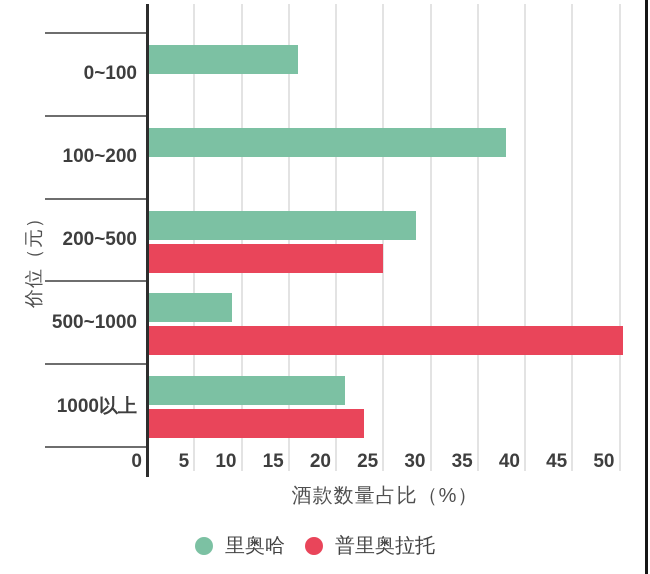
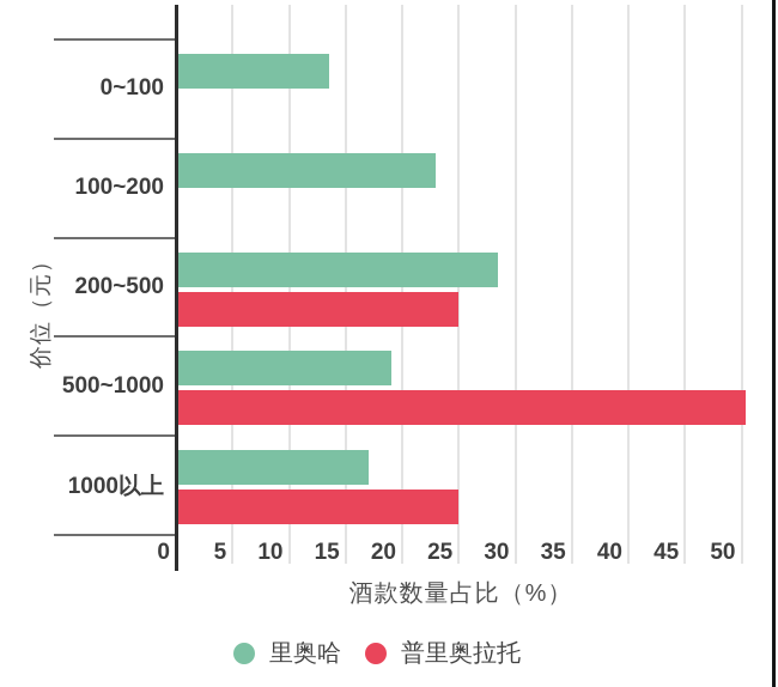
里奥哈/0~100: 16 -> 14
里奥哈/100~200: 38 -> 23
里奥哈/500~1000: 9 -> 19
里奥哈/1000以上: 21 -> 17
普里奥拉托/1000以上: 23 -> 25
